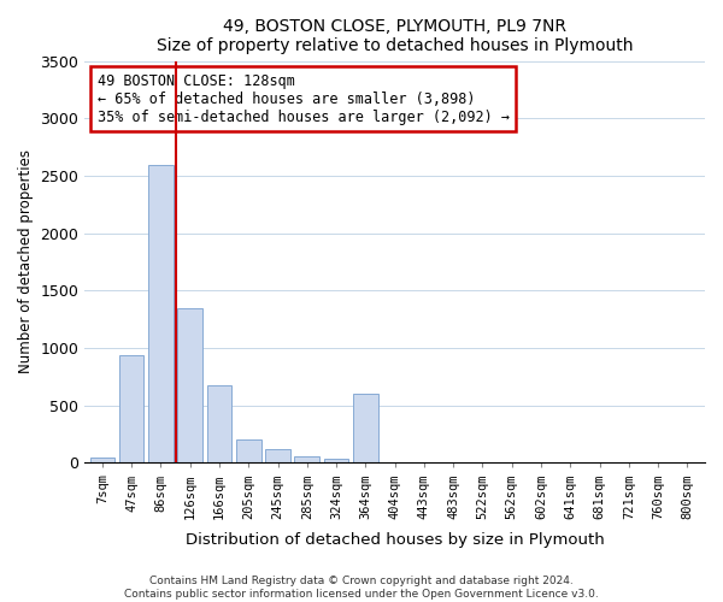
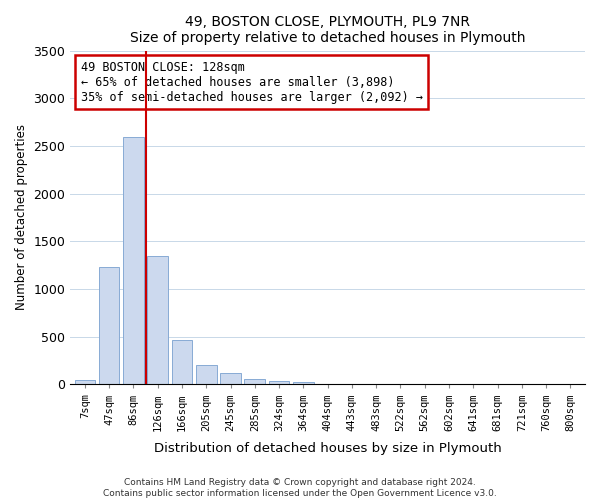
47sqm: 940 -> 1230
166sqm: 680 -> 470
364sqm: 600 -> 20
